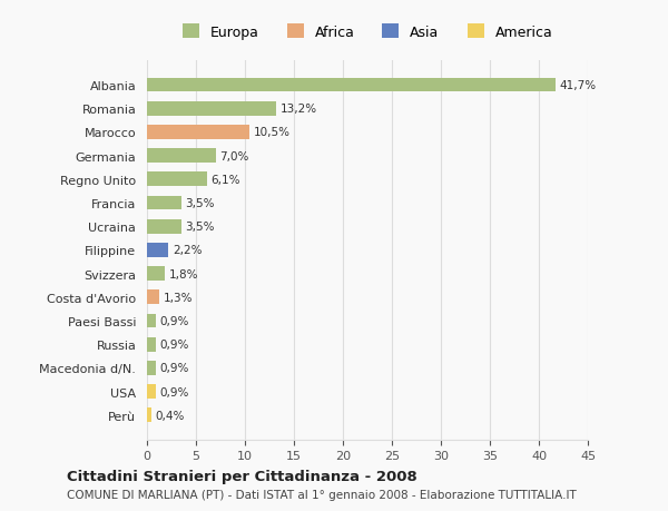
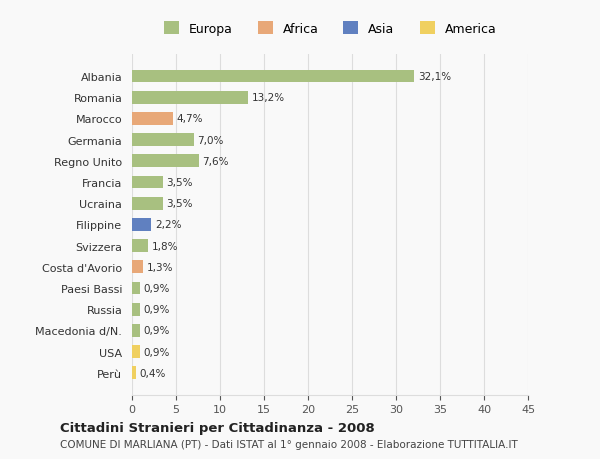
Albania: 41,7% -> 32,1%
Marocco: 10,5% -> 4,7%
Regno Unito: 6,1% -> 7,6%
